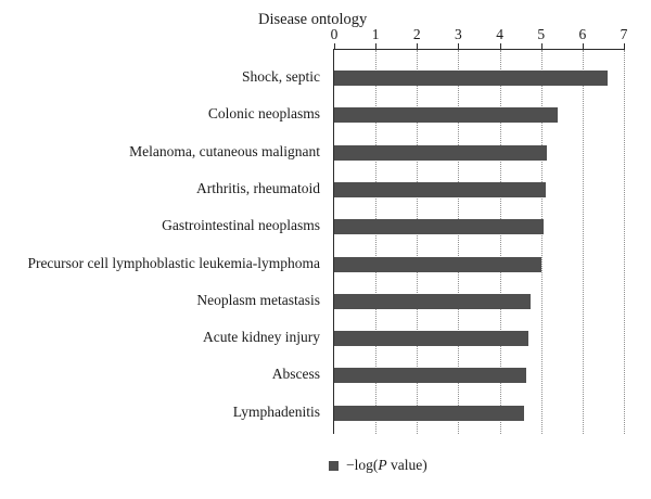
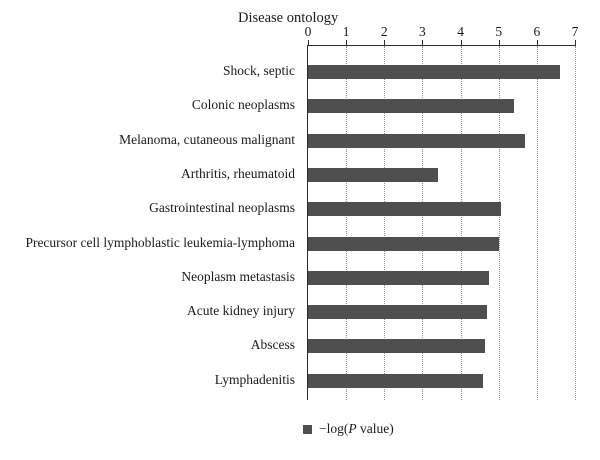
Melanoma, cutaneous malignant: 5.2 -> 5.7
Arthritis, rheumatoid: 5.1 -> 3.4
